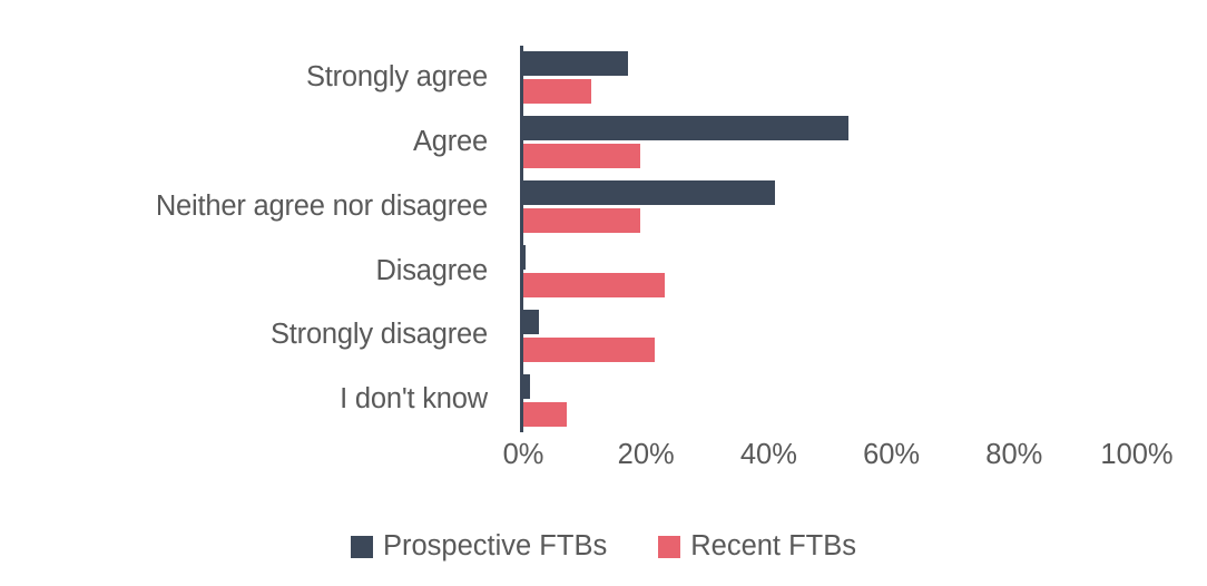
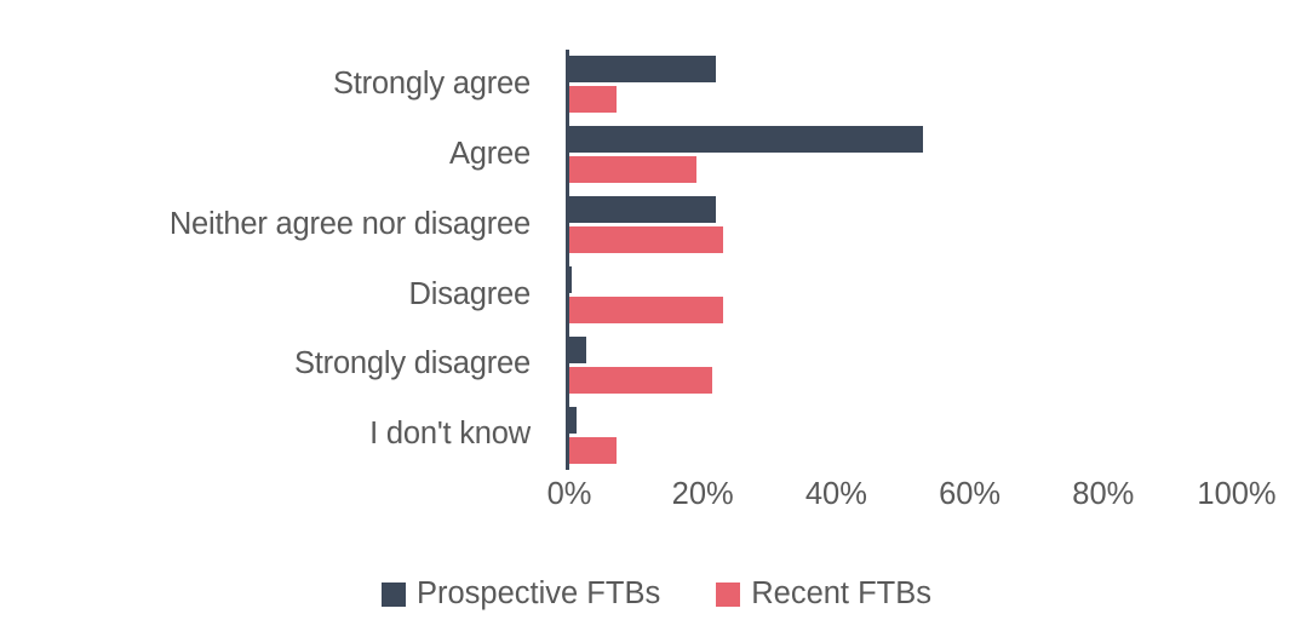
Prospective FTBs/Strongly agree: 17% -> 22%
Recent FTBs/Strongly agree: 11% -> 7%
Prospective FTBs/Neither agree nor disagree: 41% -> 22%
Recent FTBs/Neither agree nor disagree: 19% -> 23%
